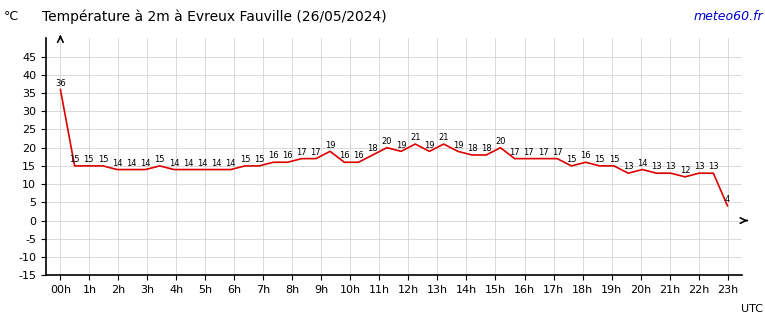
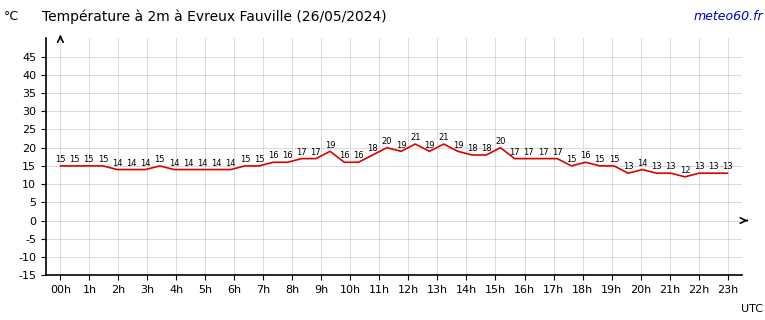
00h: 36 -> 15
23h: 4 -> 13
